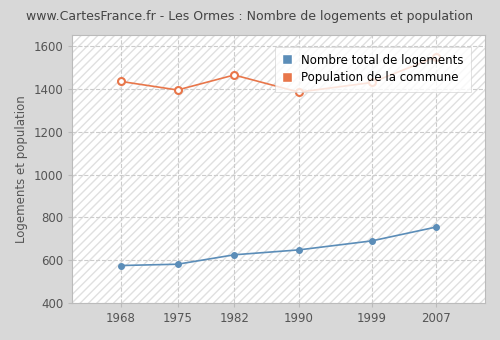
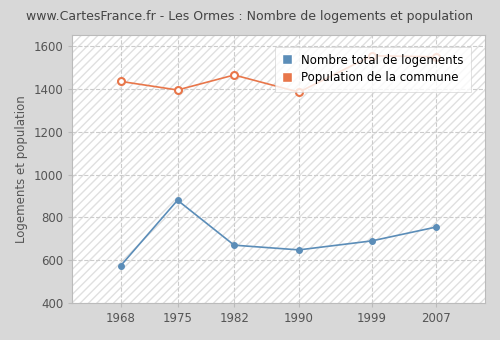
Nombre total de logements/1975: 581 -> 880
Nombre total de logements/1982: 625 -> 670
Population de la commune/1999: 1430 -> 1555
